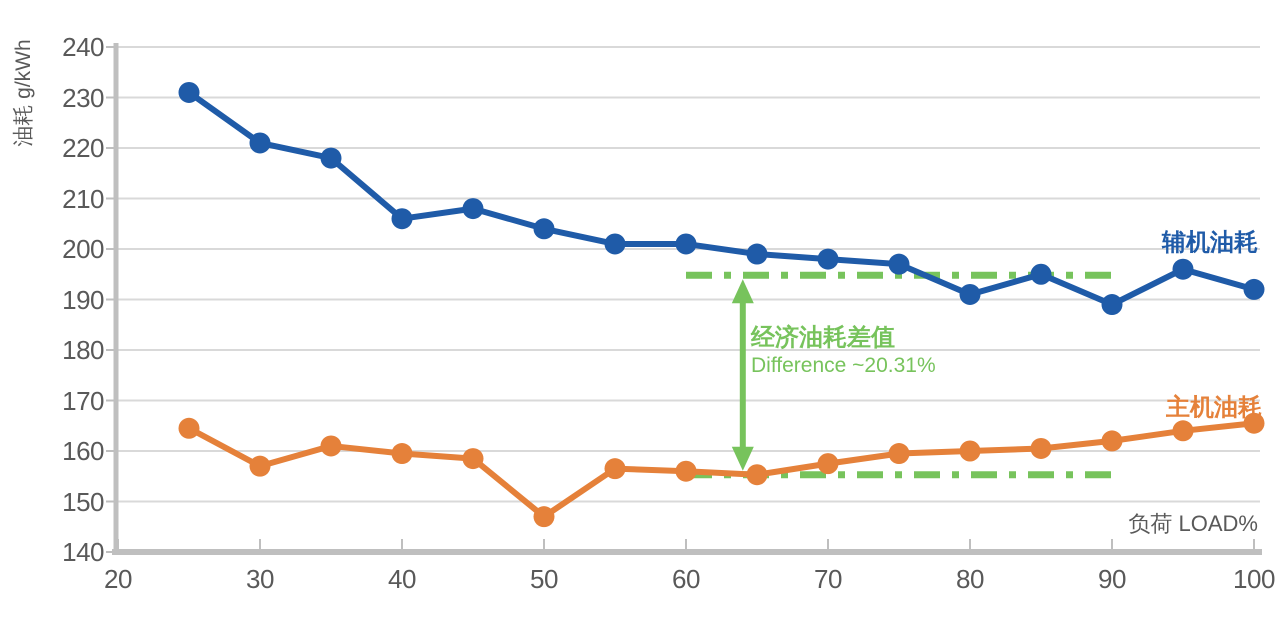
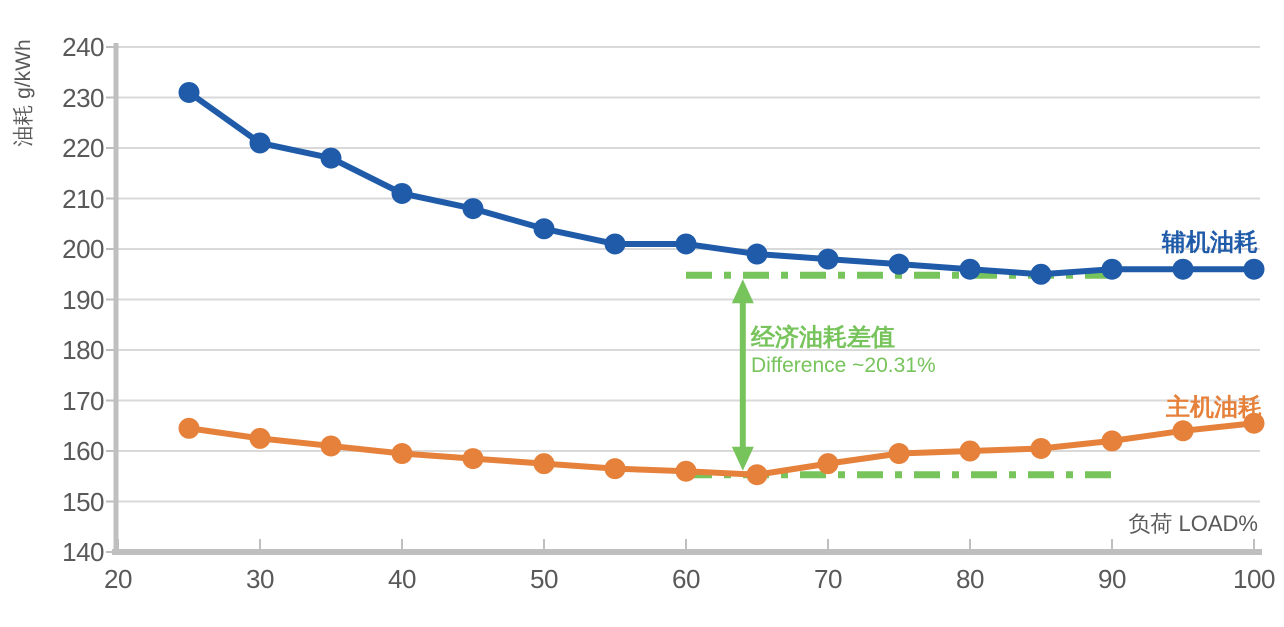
主机油耗/30: 157 -> 162
辅机油耗/40: 206 -> 211
主机油耗/50: 147 -> 158
辅机油耗/80: 191 -> 196
辅机油耗/90: 189 -> 196
辅机油耗/100: 192 -> 196
